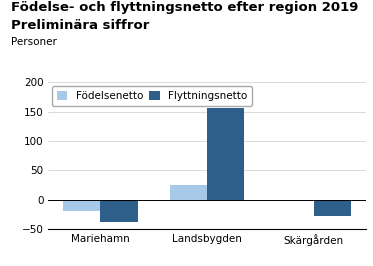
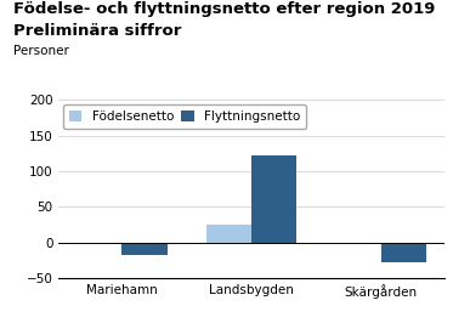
Födelsenetto/Mariehamn: -20 -> -2
Flyttningsnetto/Mariehamn: -38 -> -18
Flyttningsnetto/Landsbygden: 157 -> 122
